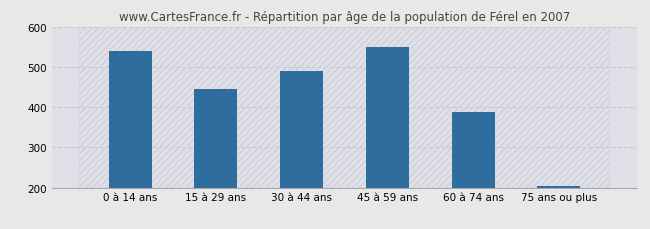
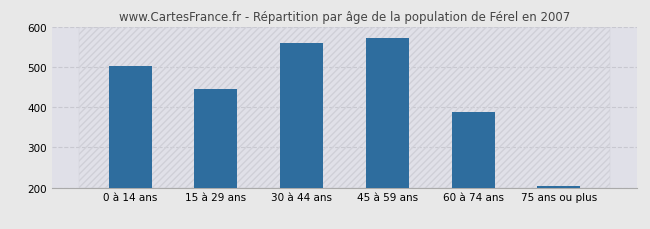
0 à 14 ans: 540 -> 502
30 à 44 ans: 490 -> 559
45 à 59 ans: 550 -> 571
